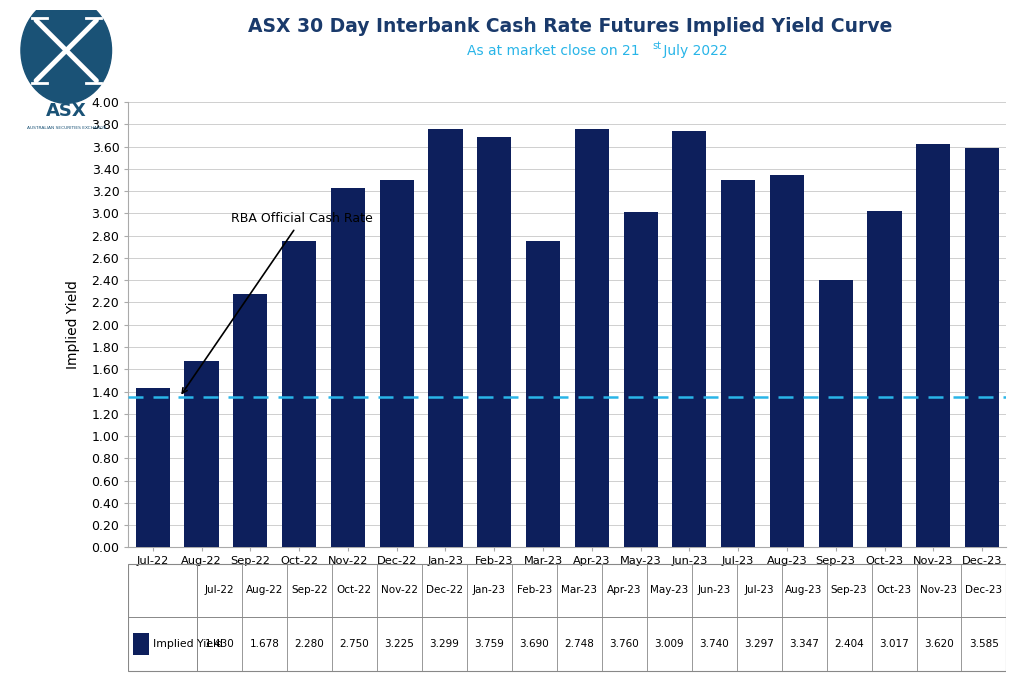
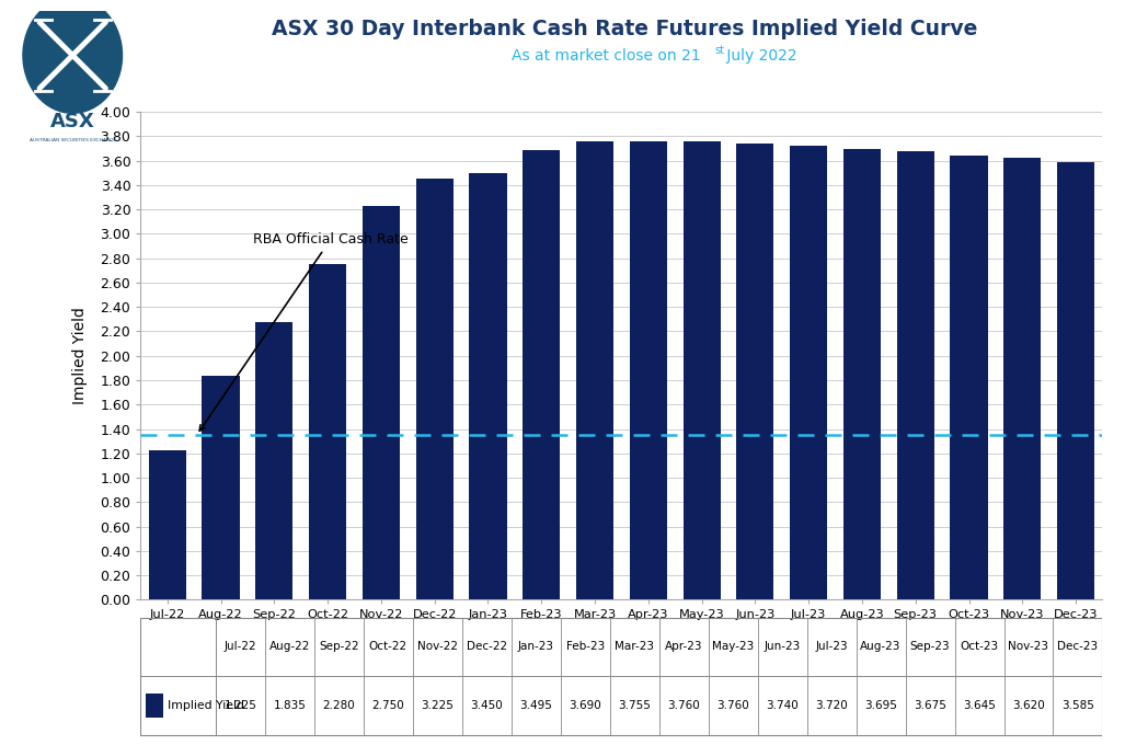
Jul-22: 1.43 -> 1.23
Aug-22: 1.678 -> 1.835
Dec-22: 3.299 -> 3.450
Jan-23: 3.759 -> 3.495
Mar-23: 2.748 -> 3.755
May-23: 3.009 -> 3.760
Jul-23: 3.297 -> 3.720
Aug-23: 3.347 -> 3.695
Sep-23: 2.404 -> 3.675
Oct-23: 3.017 -> 3.645
